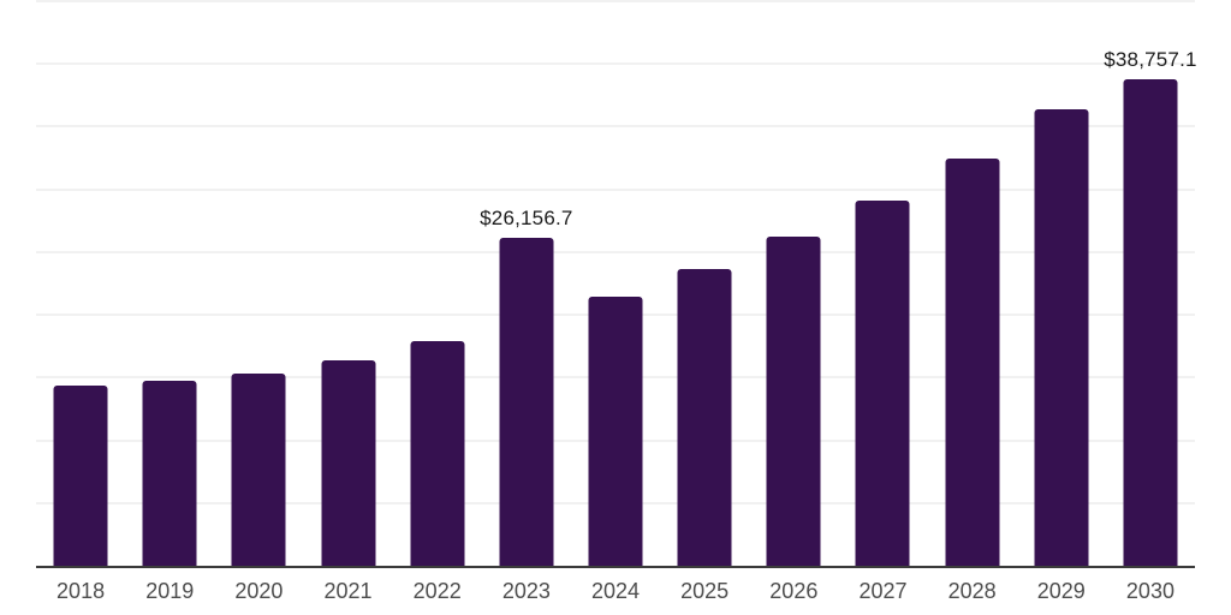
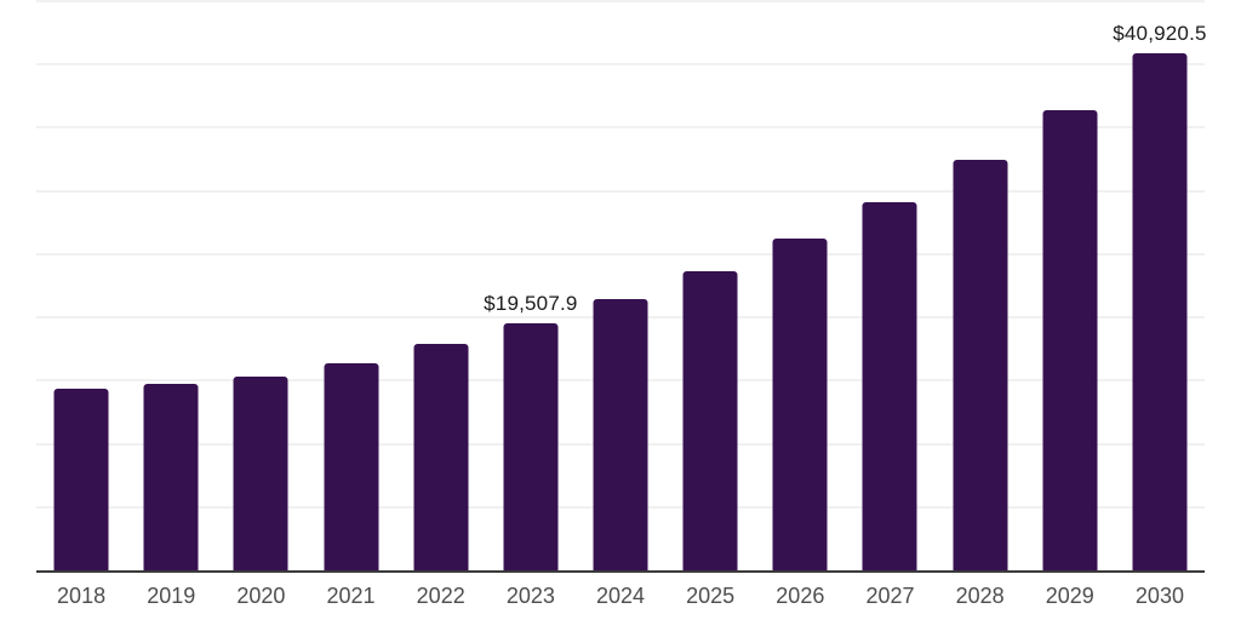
2023: $26,156.7 -> $19,507.9
2030: $38,757.1 -> $40,920.5
